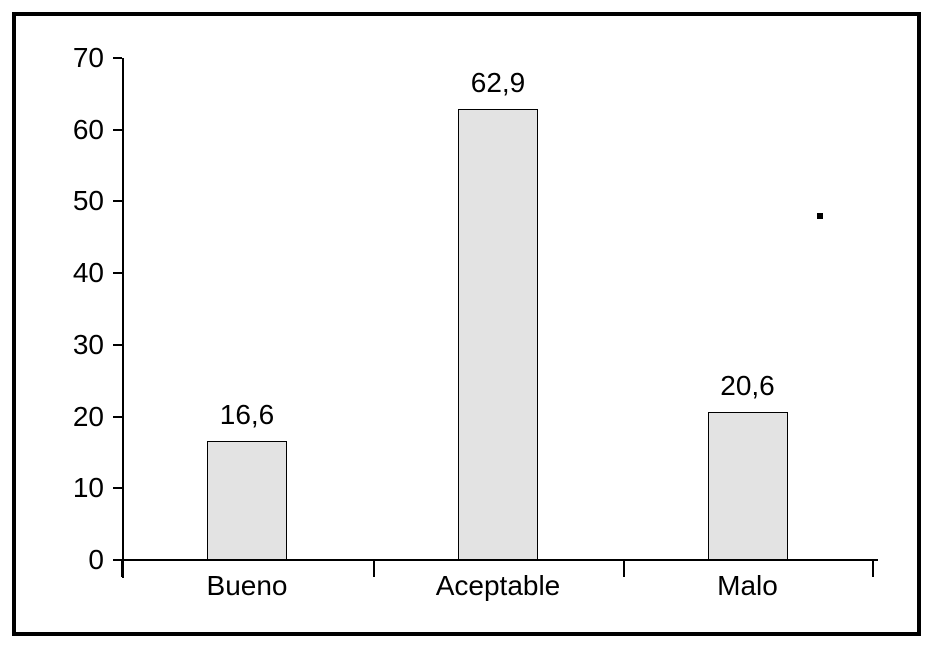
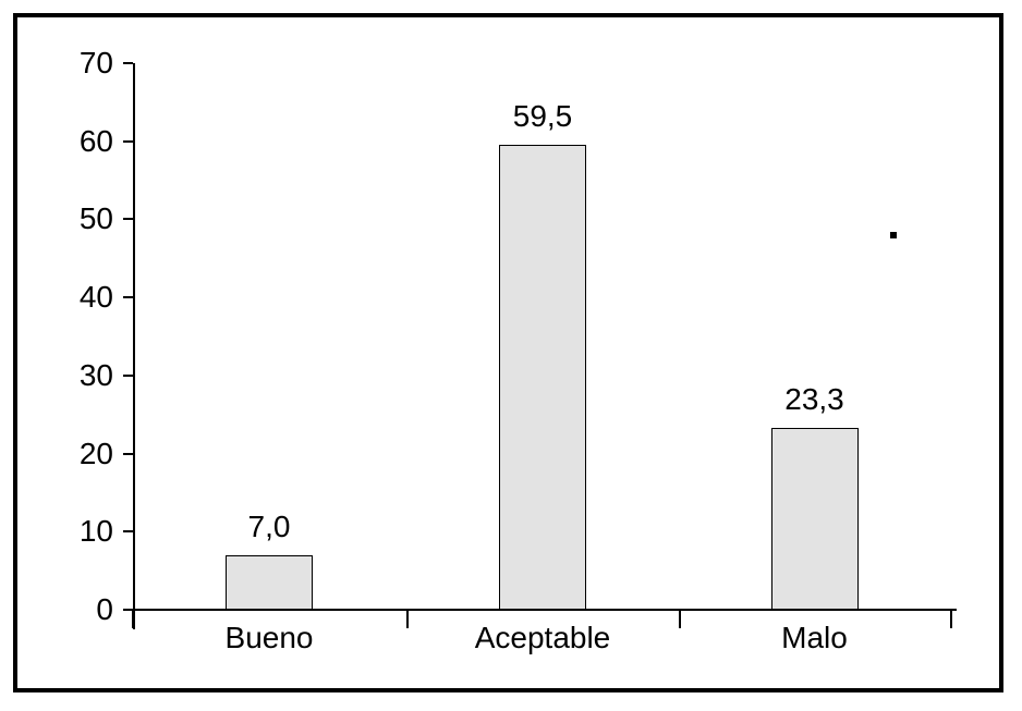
Bueno: 16,6 -> 7,0
Aceptable: 62,9 -> 59,5
Malo: 20,6 -> 23,3
